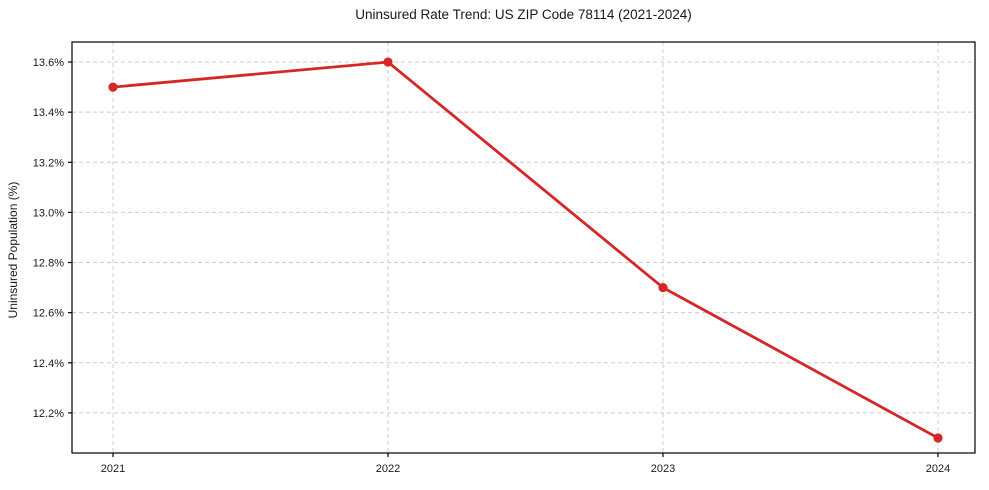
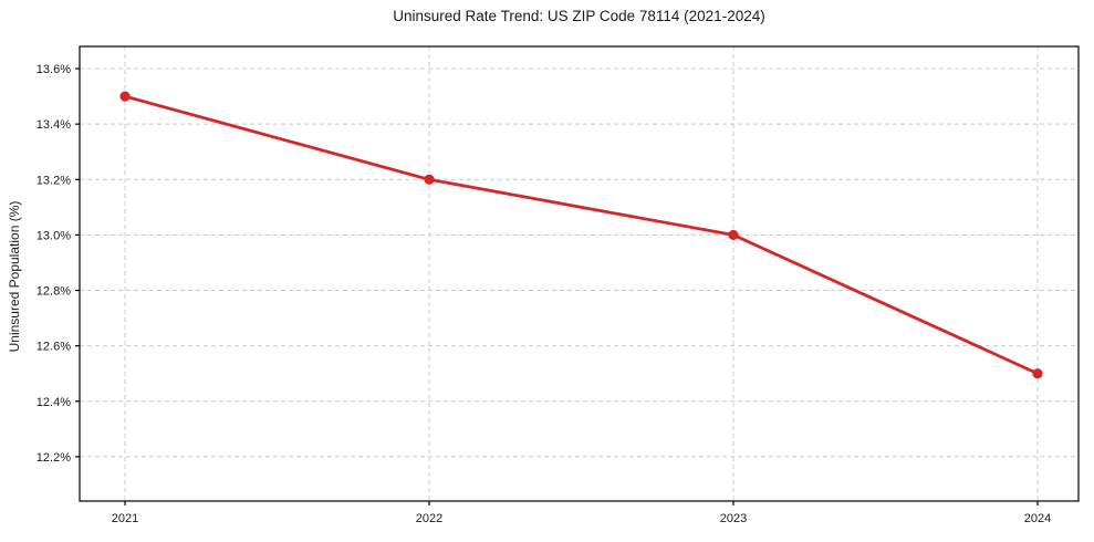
2022: 13.6% -> 13.2%
2023: 12.7% -> 13.0%
2024: 12.1% -> 12.5%
